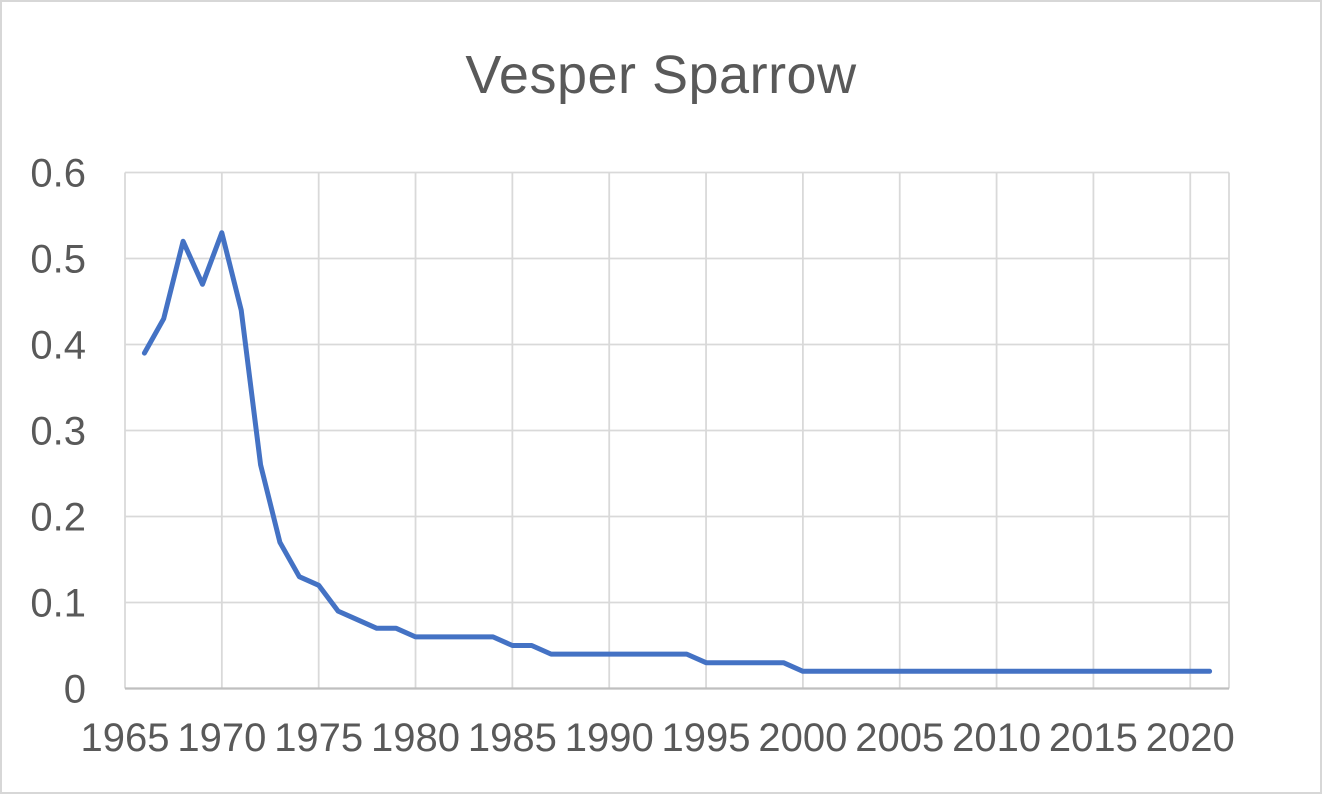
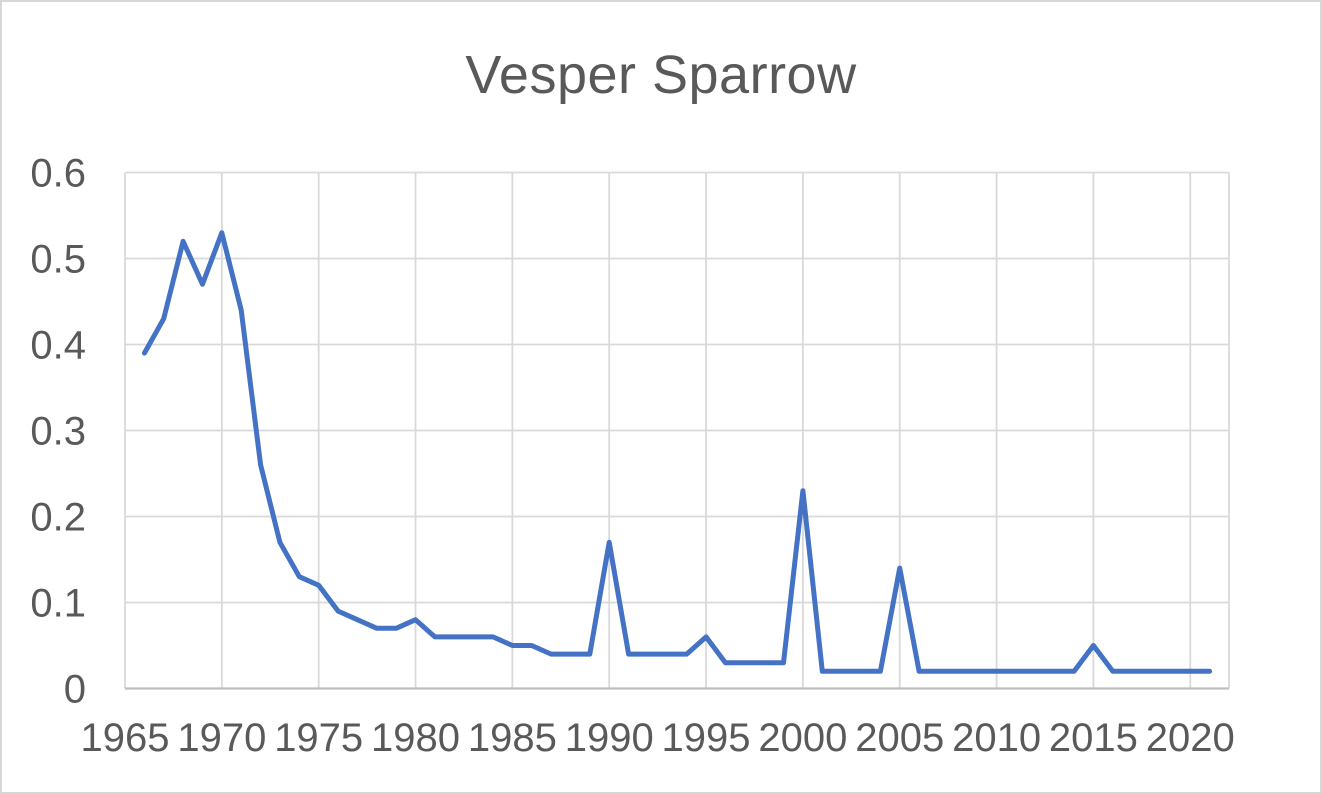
1980: 0.06 -> 0.08
1990: 0.04 -> 0.17
1995: 0.03 -> 0.06
2000: 0.02 -> 0.23
2005: 0.02 -> 0.14
2015: 0.02 -> 0.05
